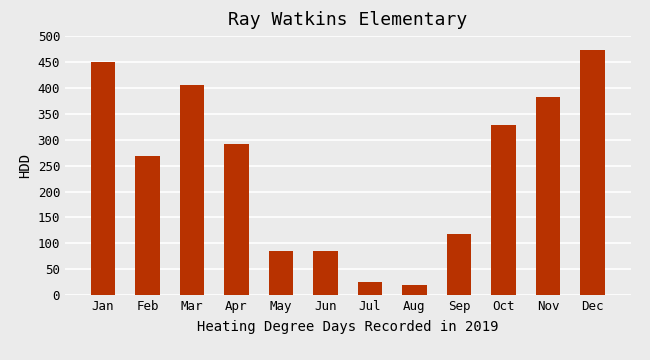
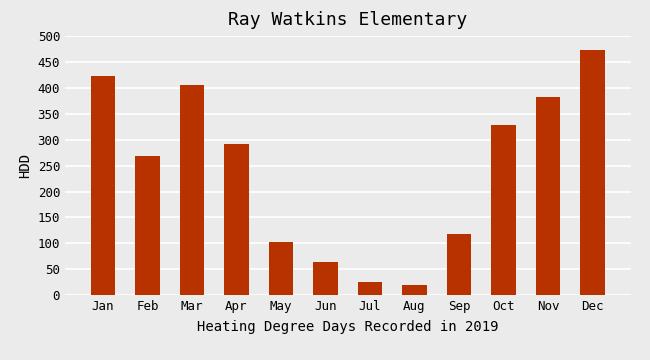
Jan: 450 -> 422
May: 85 -> 102
Jun: 85 -> 64
